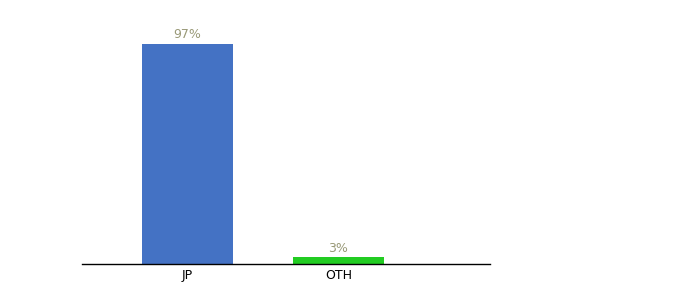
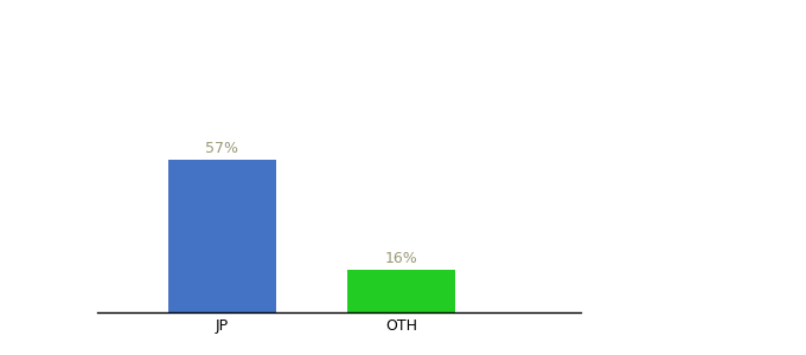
JP: 97% -> 57%
OTH: 3% -> 16%
